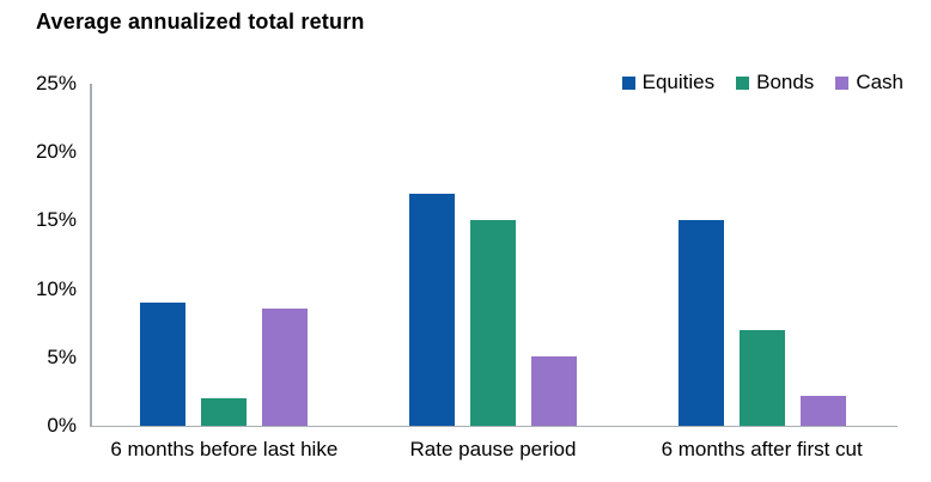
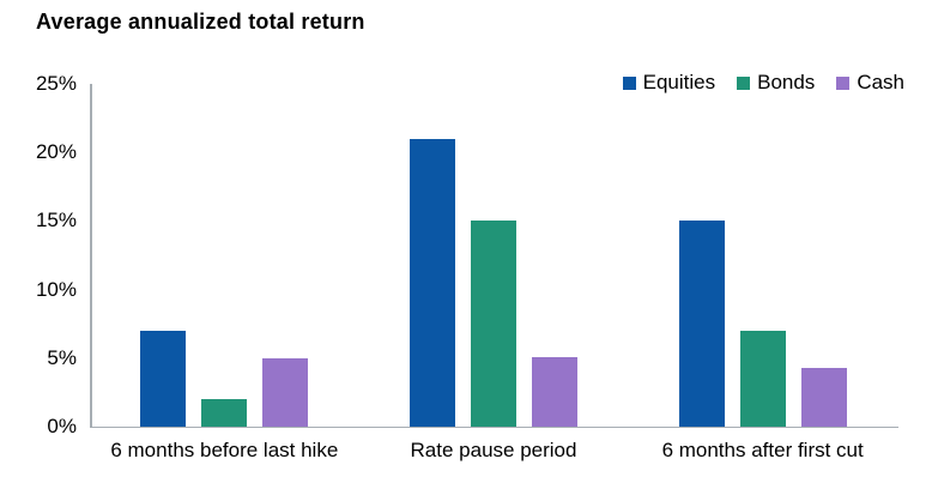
Equities/6 months before last hike: 9% -> 7%
Cash/6 months before last hike: 8.6% -> 5.0%
Equities/Rate pause period: 17% -> 21%
Cash/6 months after first cut: 2.2% -> 4.3%
